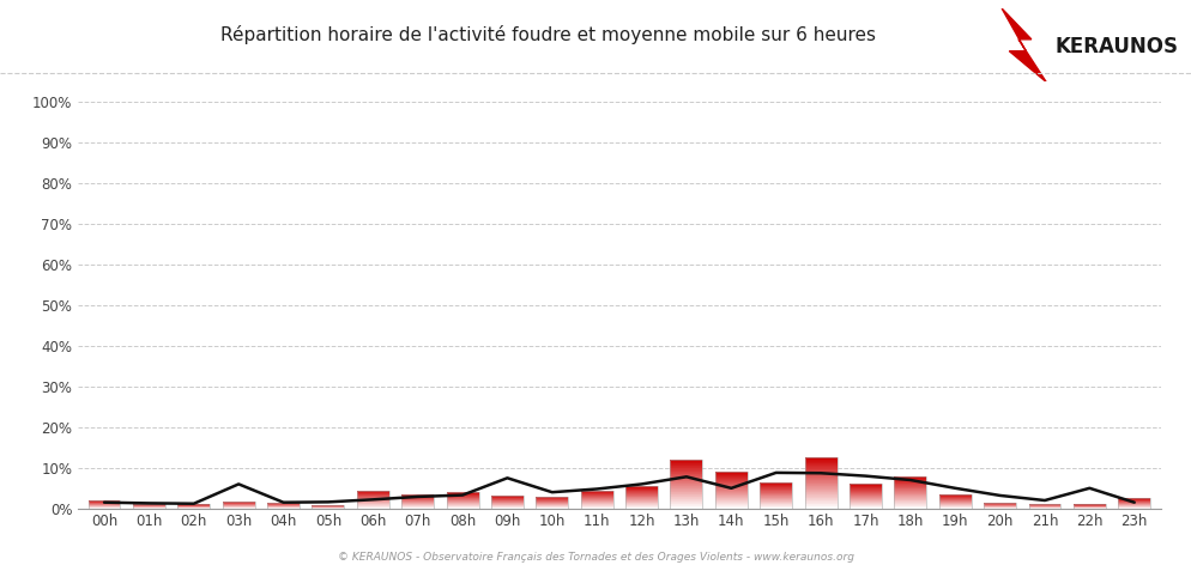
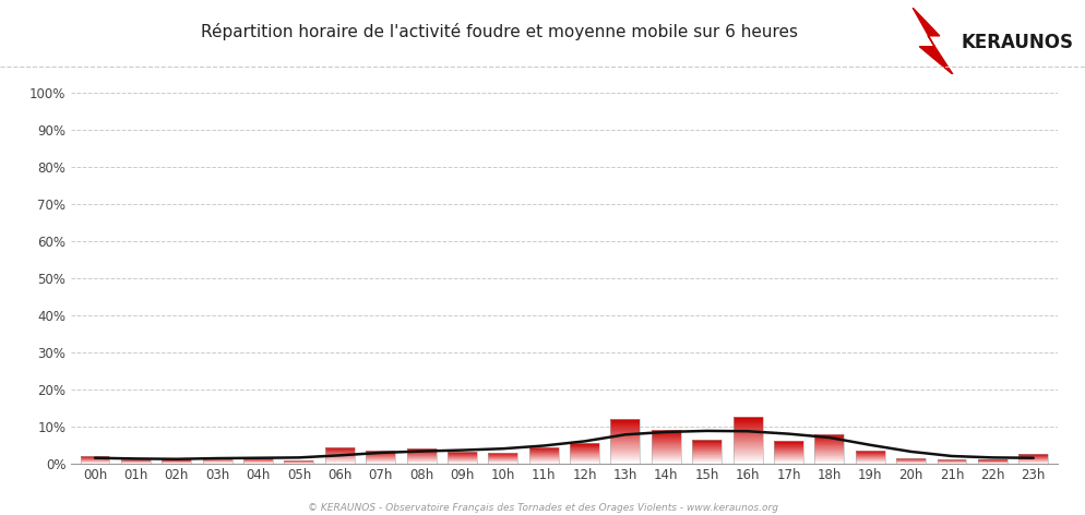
03h: 6.0% -> 1.4%
09h: 7.5% -> 3.6%
14h: 5.0% -> 8.5%
22h: 5.0% -> 1.6%
